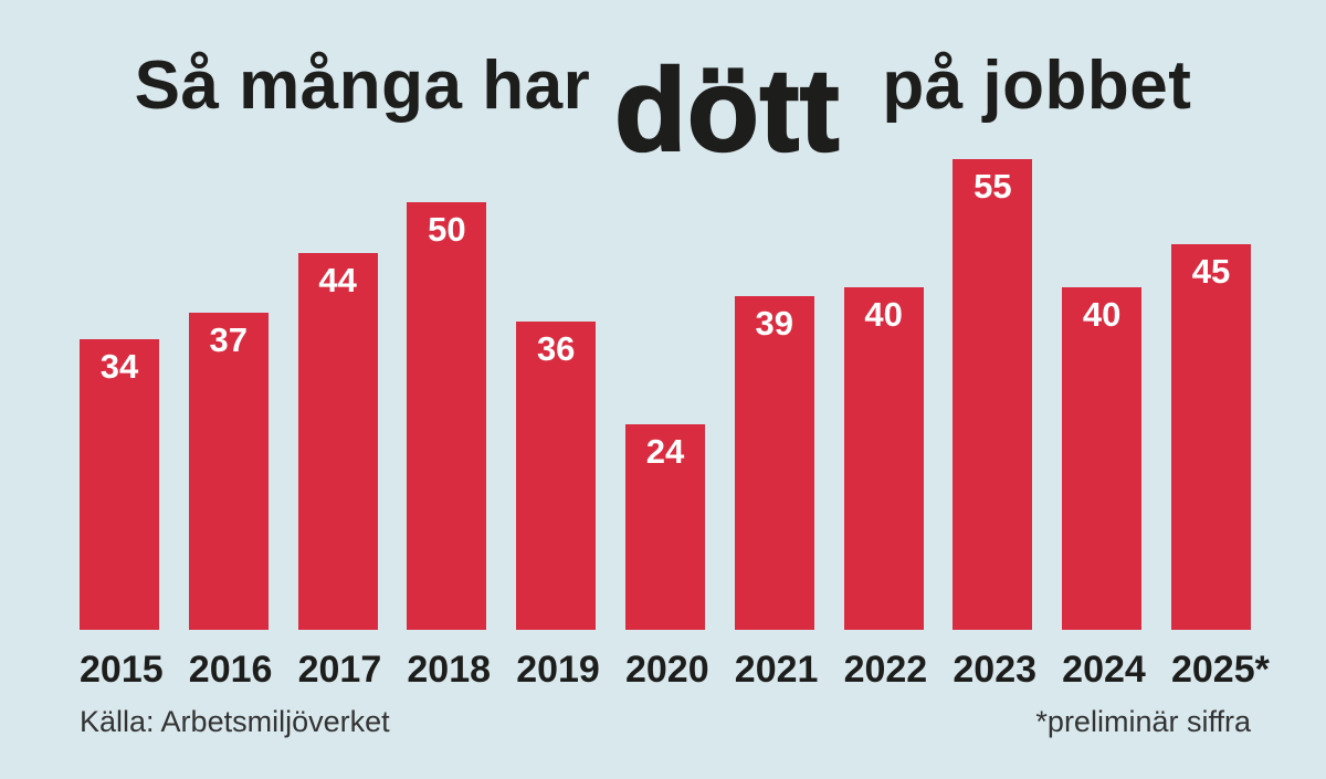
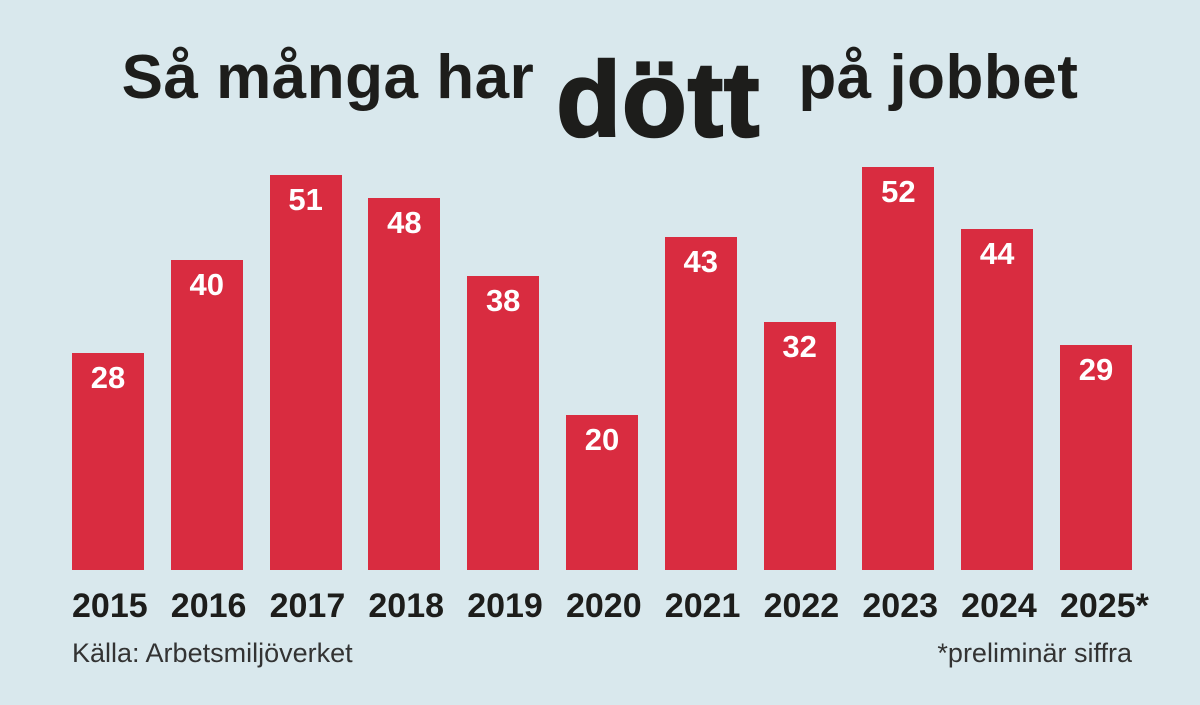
2015: 34 -> 28
2016: 37 -> 40
2017: 44 -> 51
2018: 50 -> 48
2019: 36 -> 38
2020: 24 -> 20
2021: 39 -> 43
2022: 40 -> 32
2023: 55 -> 52
2024: 40 -> 44
2025*: 45 -> 29
